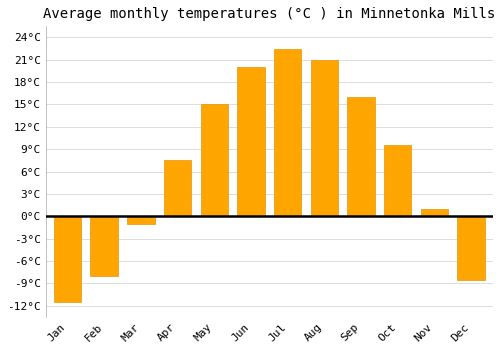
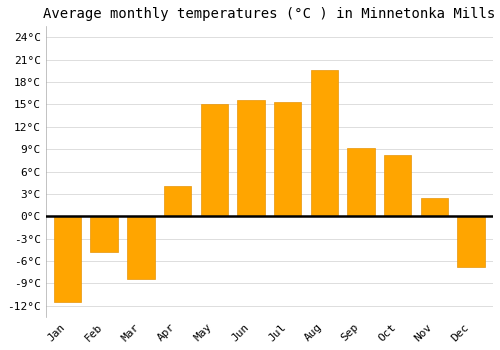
Feb: -8.0°C -> -4.8°C
Mar: -1.0°C -> -8.4°C
Apr: 7.5°C -> 4.0°C
Jun: 20.0°C -> 15.6°C
Jul: 22.5°C -> 15.4°C
Aug: 21.0°C -> 19.6°C
Sep: 16.0°C -> 9.2°C
Oct: 9.5°C -> 8.2°C
Nov: 1.0°C -> 2.4°C
Dec: -8.5°C -> -6.8°C
